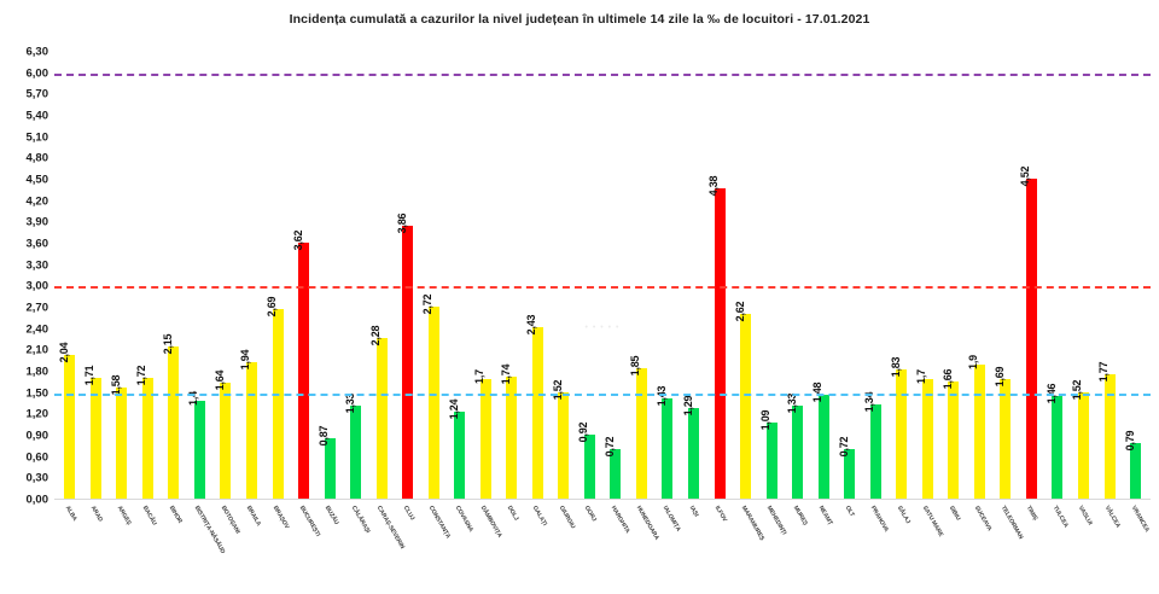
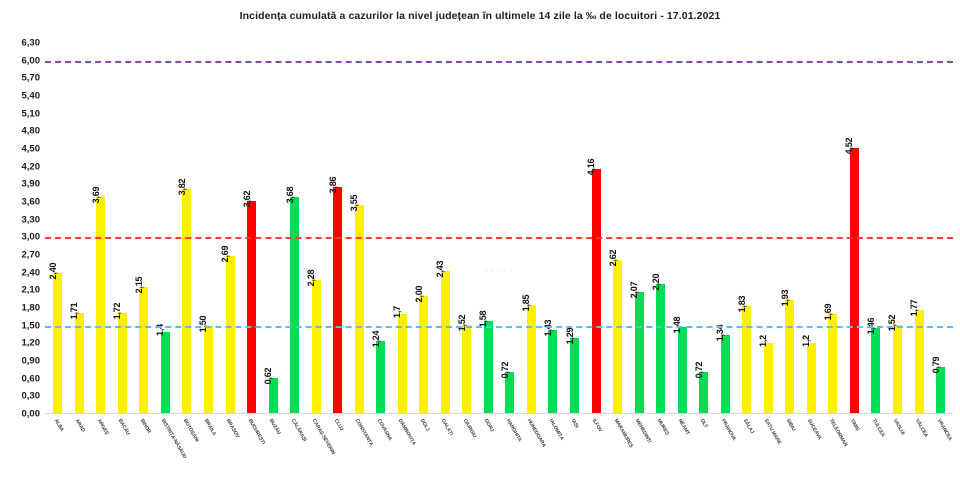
ALBA: 2,04 -> 2,40
ARGEȘ: 1,58 -> 3,69
BOTOȘANI: 1,64 -> 3,82
BRAILA: 1,94 -> 1,50
BUZĂU: 0,87 -> 0,62
CĂLĂRAȘI: 1,33 -> 3,68
CONSTANȚA: 2,72 -> 3,55
DOLJ: 1,74 -> 2,00
GORJ: 0,92 -> 1,58
ILFOV: 4,38 -> 4,16
MEHEDINȚI: 1,09 -> 2,07
MUREȘ: 1,33 -> 2,20
SATU MARE: 1,7 -> 1,2
SIBIU: 1,66 -> 1,93
SUCEAVA: 1,9 -> 1,2
